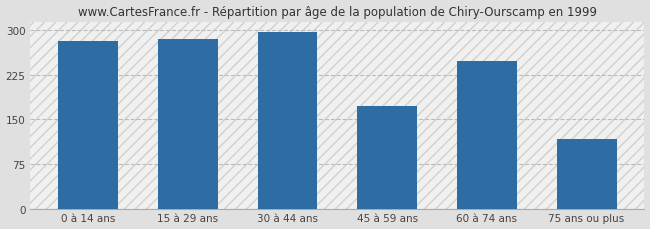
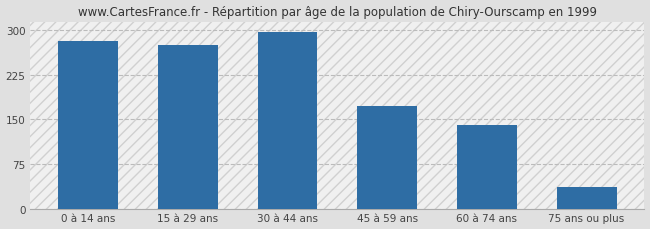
15 à 29 ans: 286 -> 275
60 à 74 ans: 248 -> 141
75 ans ou plus: 118 -> 37
